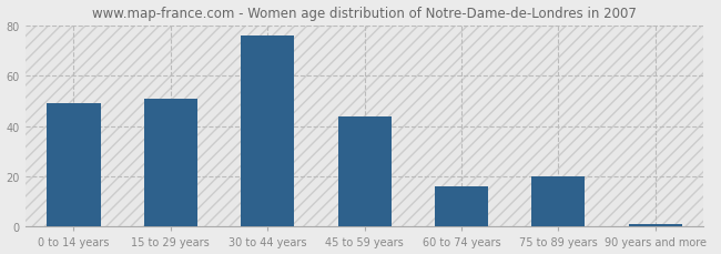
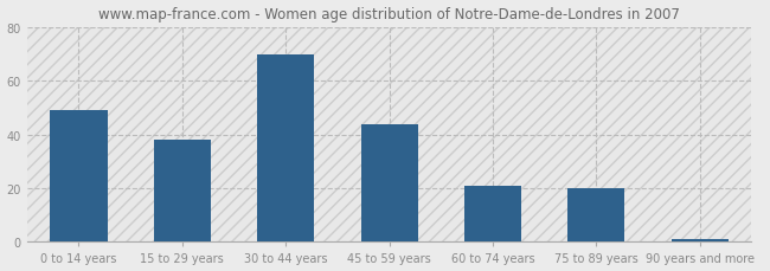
15 to 29 years: 51 -> 38
30 to 44 years: 76 -> 70
60 to 74 years: 16 -> 21
